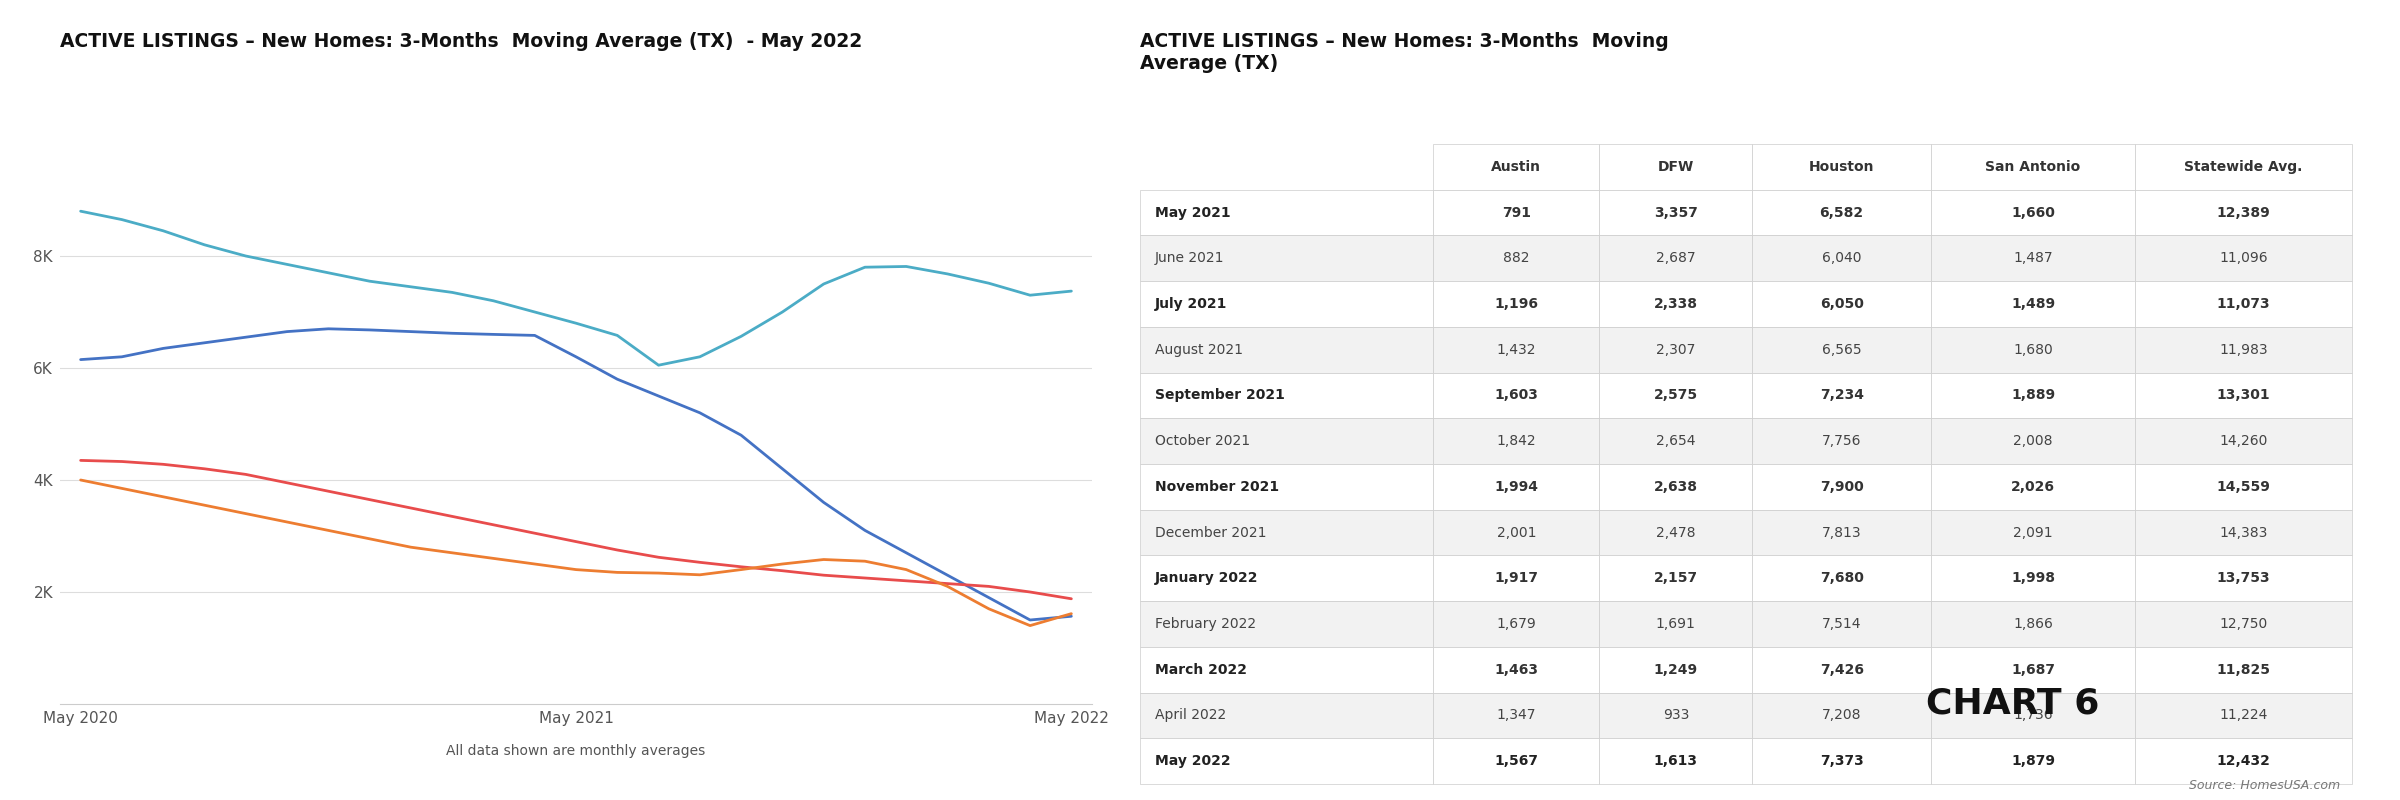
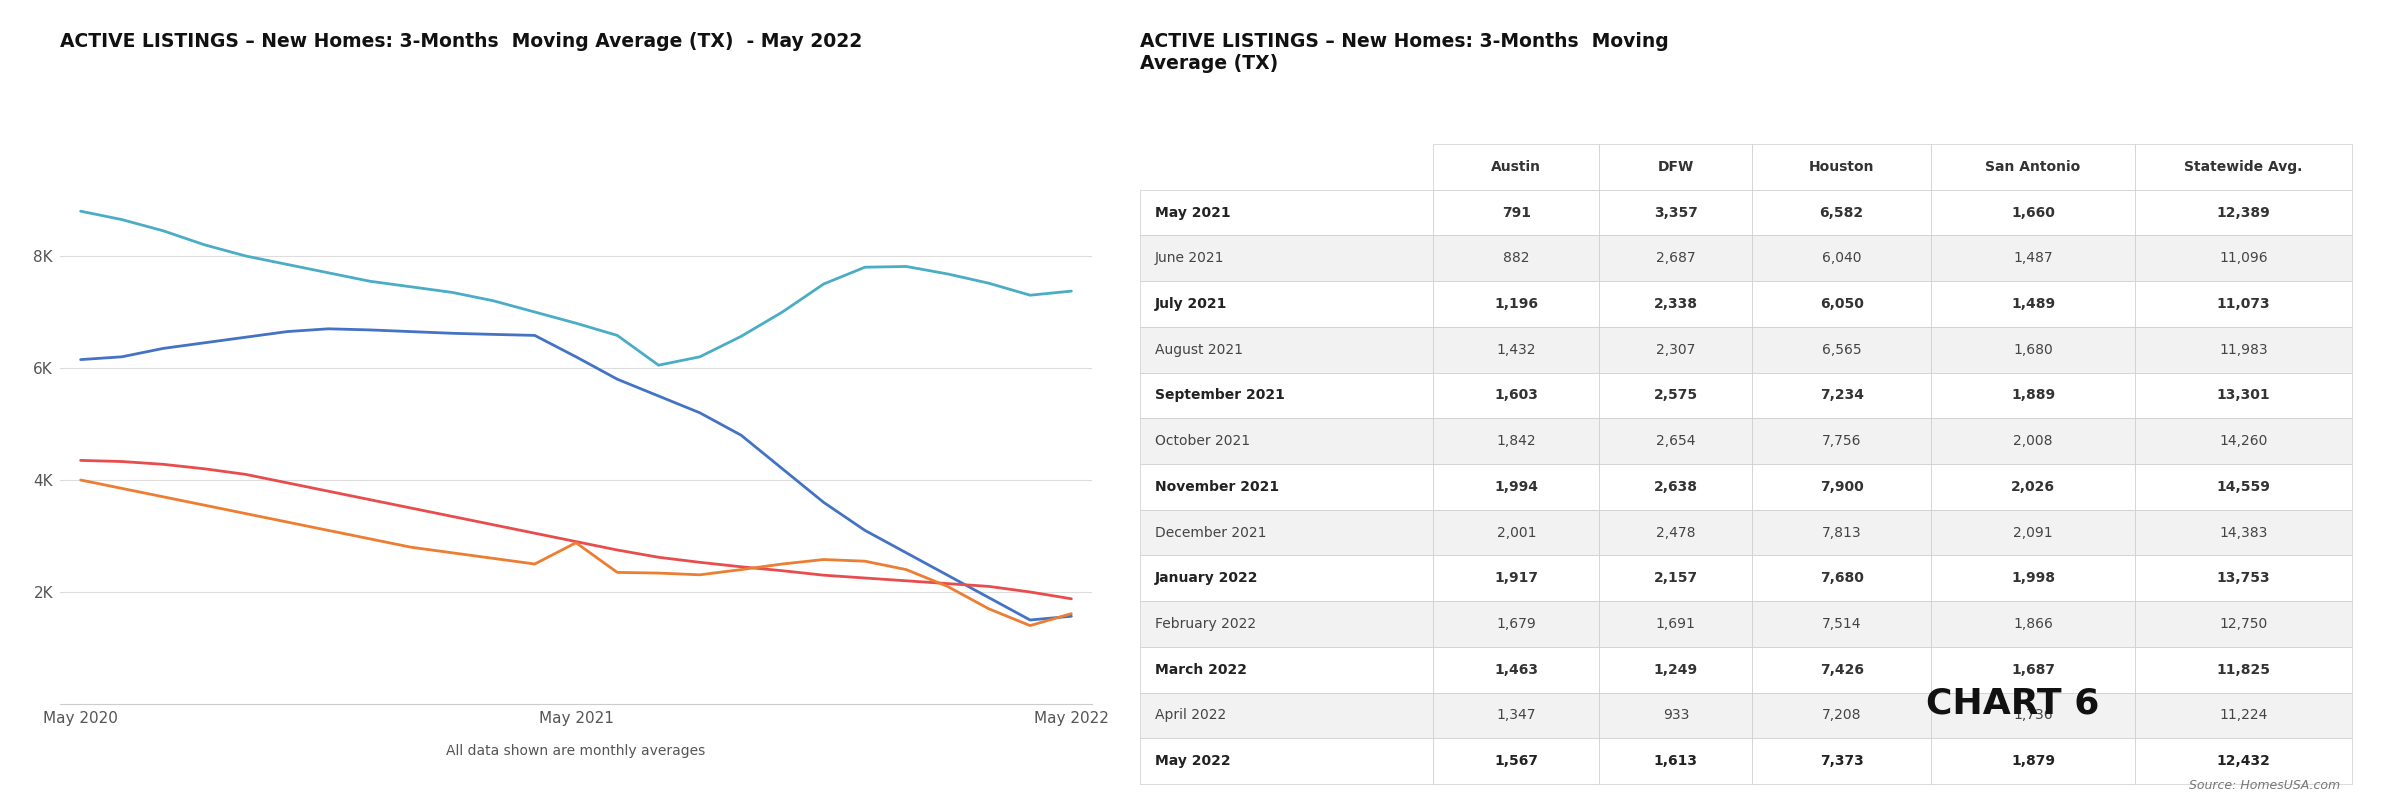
DFW/May 2021: 2.40K -> 2.88K
